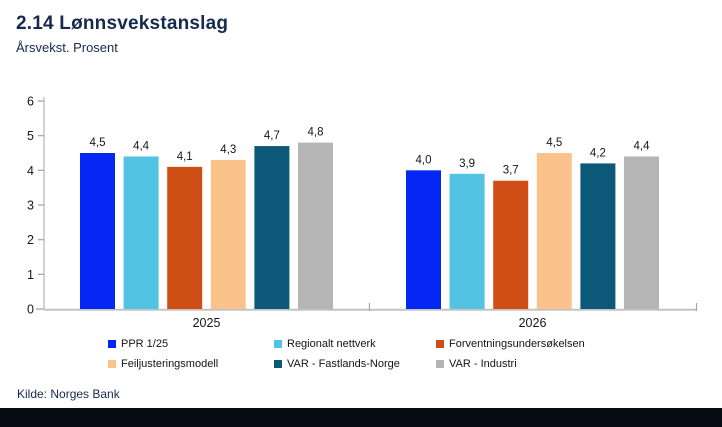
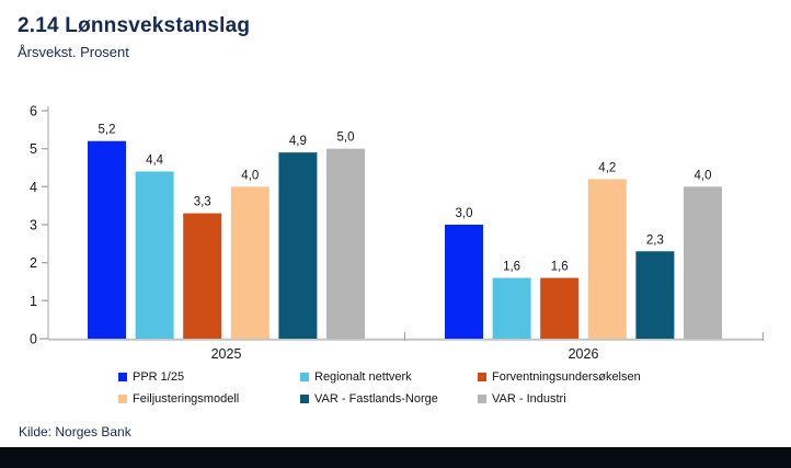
PPR 1/25/2025: 4,5 -> 5,2
Forventningsundersøkelsen/2025: 4,1 -> 3,3
Feiljusteringsmodell/2025: 4,3 -> 4,0
VAR - Fastlands-Norge/2025: 4,7 -> 4,9
VAR - Industri/2025: 4,8 -> 5,0
PPR 1/25/2026: 4,0 -> 3,0
Regionalt nettverk/2026: 3,9 -> 1,6
Forventningsundersøkelsen/2026: 3,7 -> 1,6
Feiljusteringsmodell/2026: 4,5 -> 4,2
VAR - Fastlands-Norge/2026: 4,2 -> 2,3
VAR - Industri/2026: 4,4 -> 4,0
